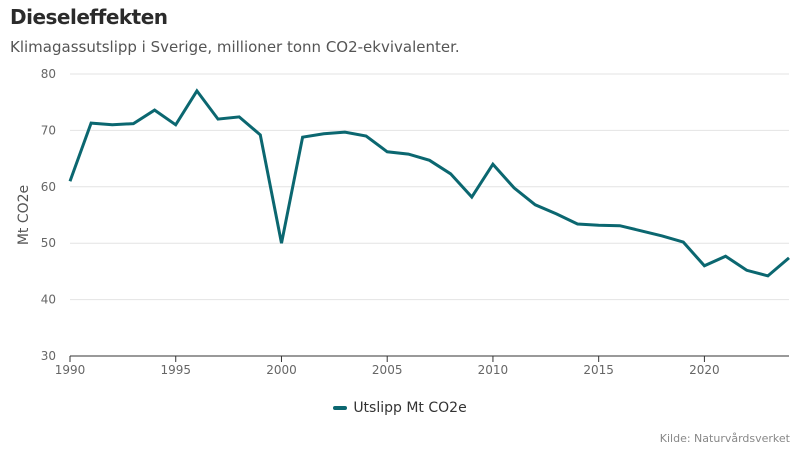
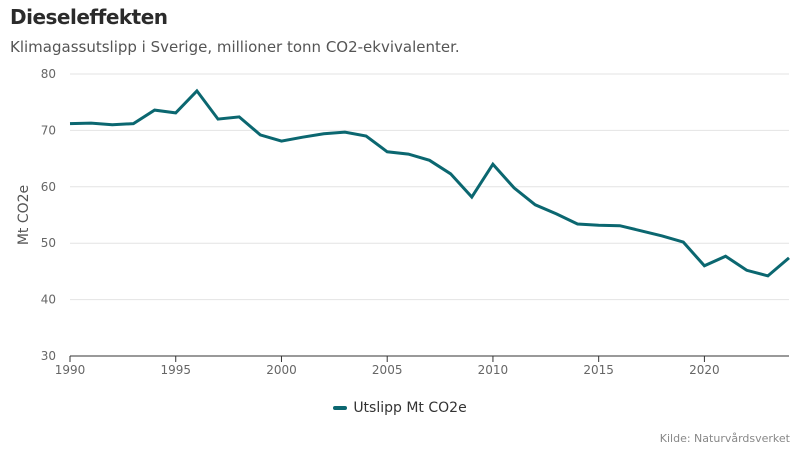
1990: 61 -> 71
1995: 71 -> 73
2000: 50 -> 68
